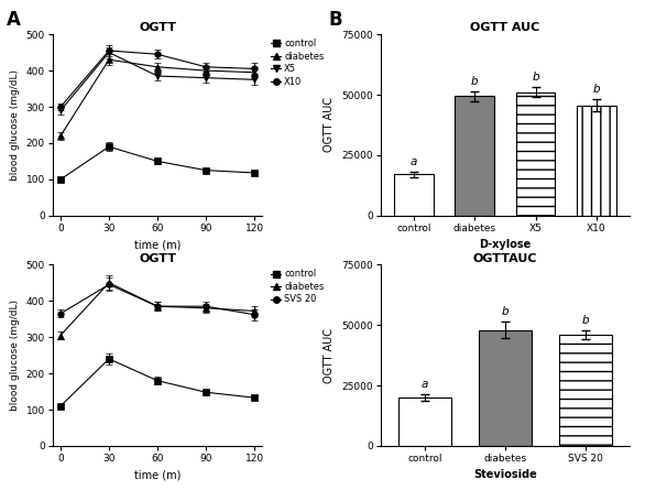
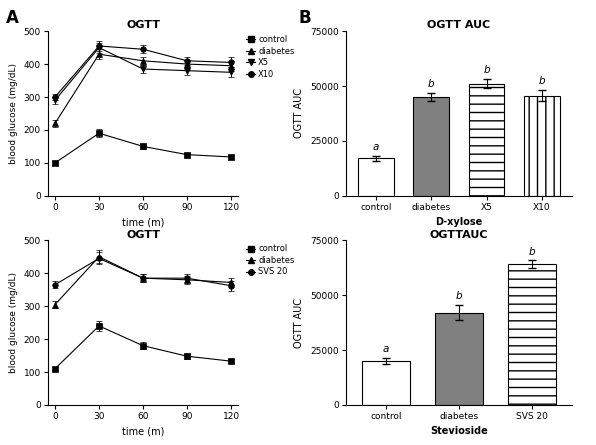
OGTT AUC/diabetes: 49500 -> 45000
OGTTAUC/diabetes: 48000 -> 42000
OGTTAUC/SVS 20: 46000 -> 64000
